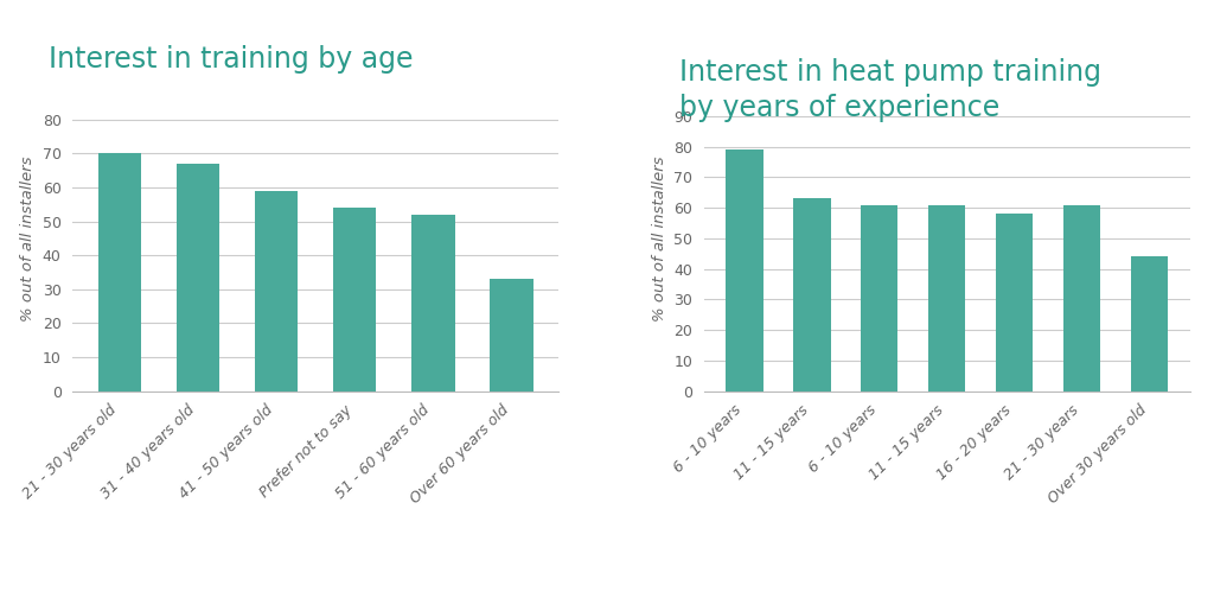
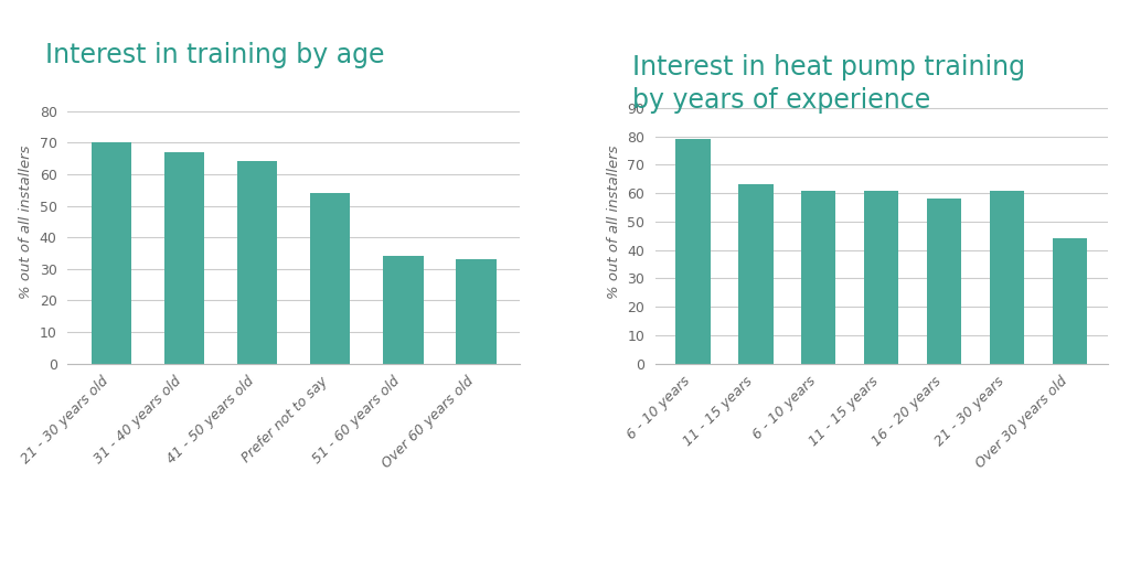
41 - 50 years old: 59 -> 64
51 - 60 years old: 52 -> 34
